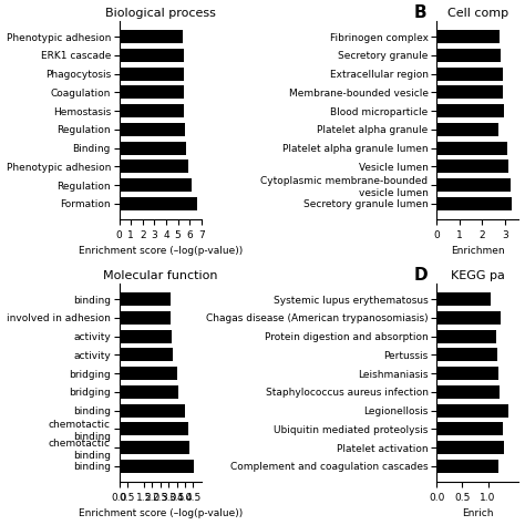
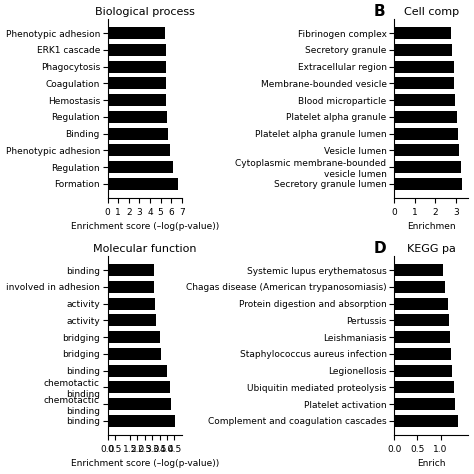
Cell comp/Platelet alpha granule: 2.70 -> 3.03
KEGG pa/Chagas disease (American trypanosomiasis): 1.25 -> 1.10
KEGG pa/Legionellosis: 1.40 -> 1.25
KEGG pa/Complement and coagulation cascades: 1.20 -> 1.38
